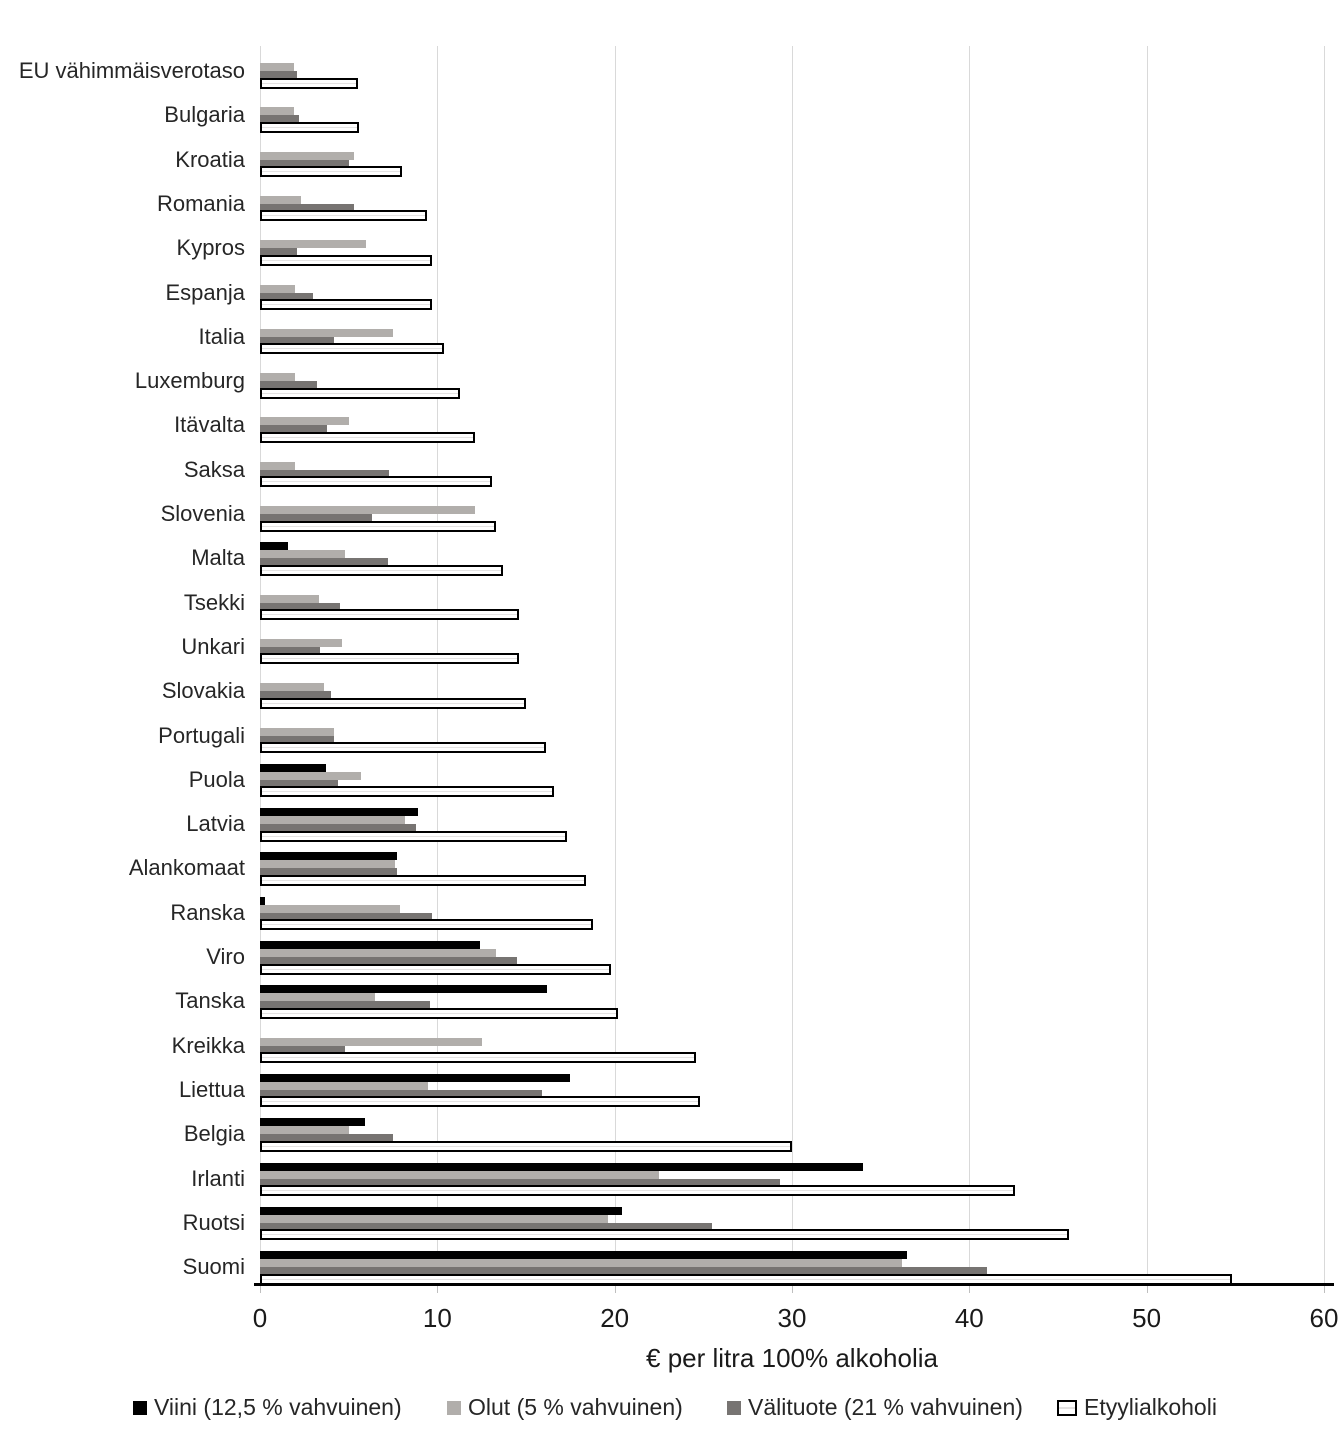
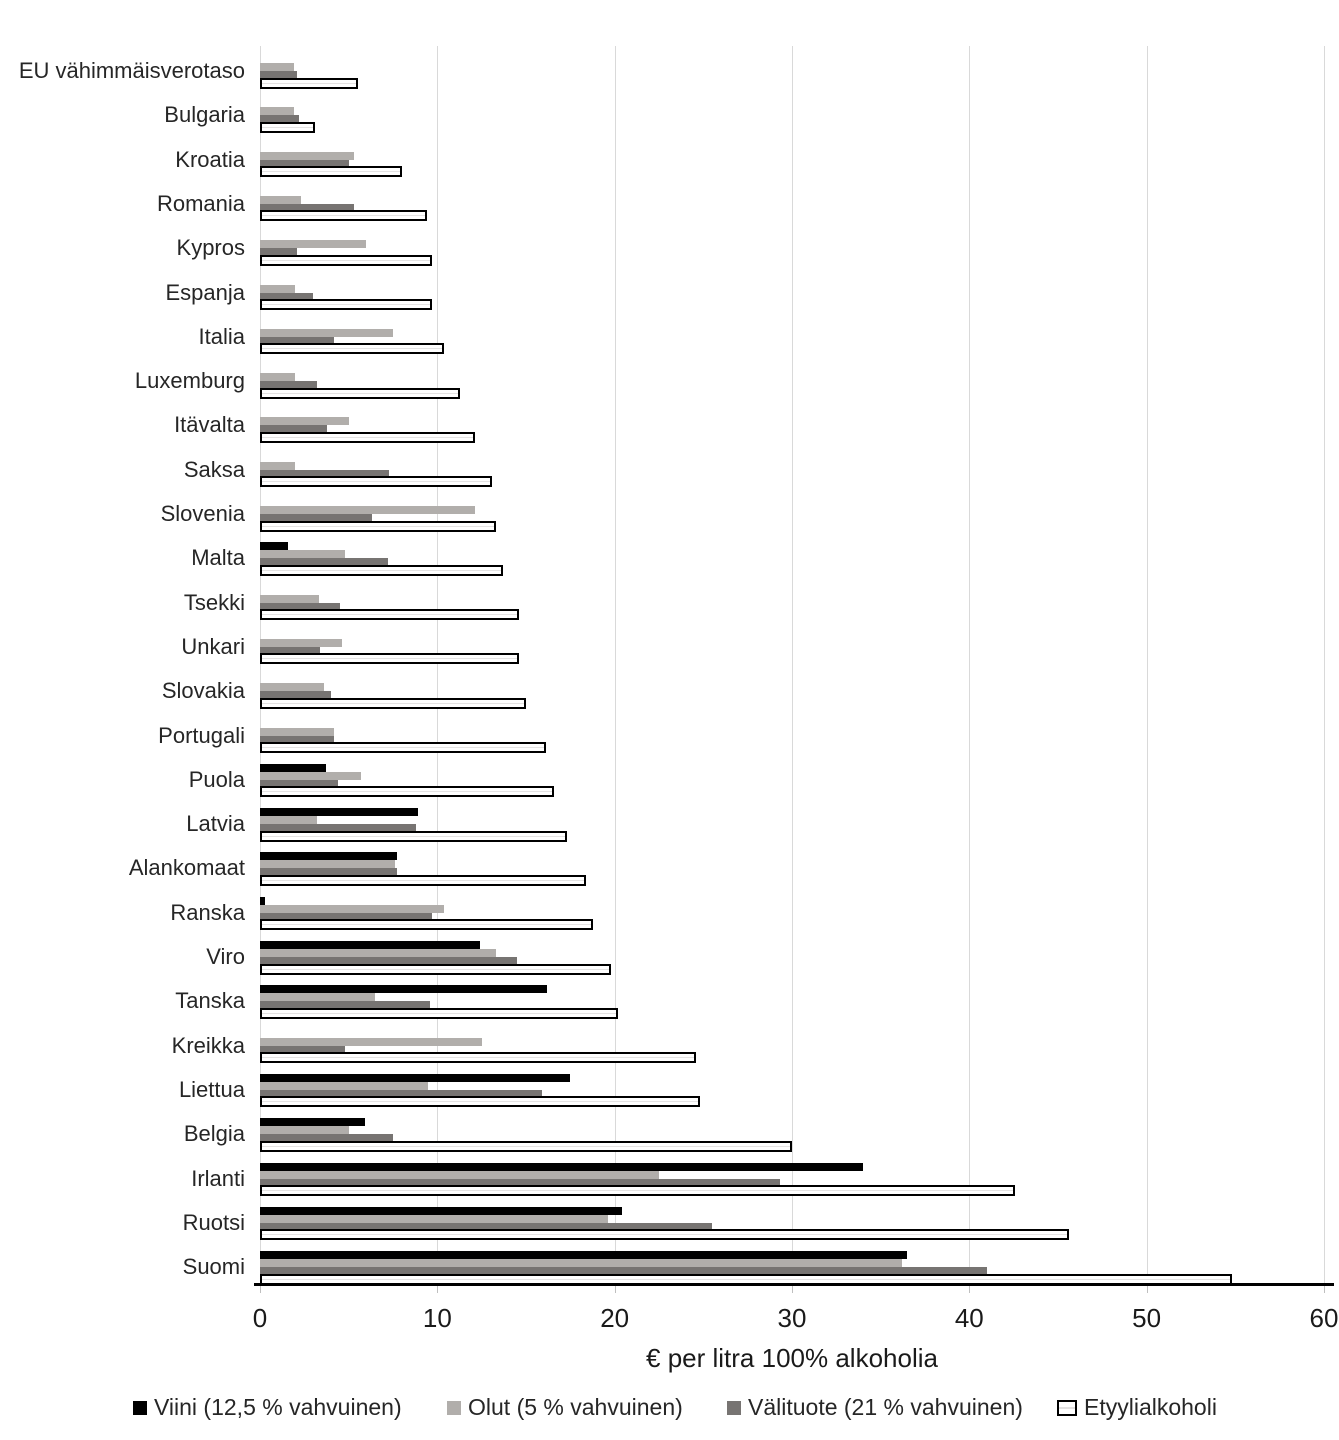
Etyylialkoholi/Bulgaria: 5.6 -> 3.1
Olut (5 % vahvuinen)/Latvia: 8.2 -> 3.2
Olut (5 % vahvuinen)/Ranska: 7.9 -> 10.4
